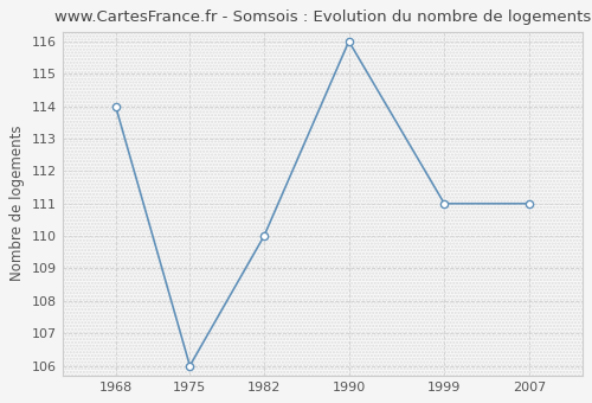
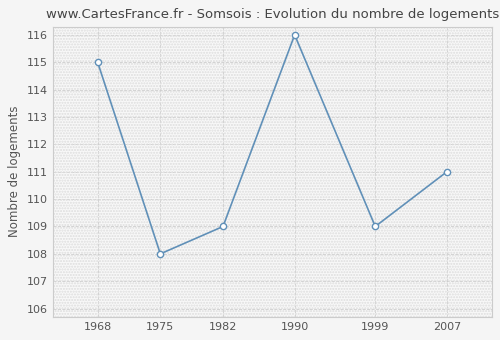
1968: 114 -> 115
1975: 106 -> 108
1982: 110 -> 109
1999: 111 -> 109
